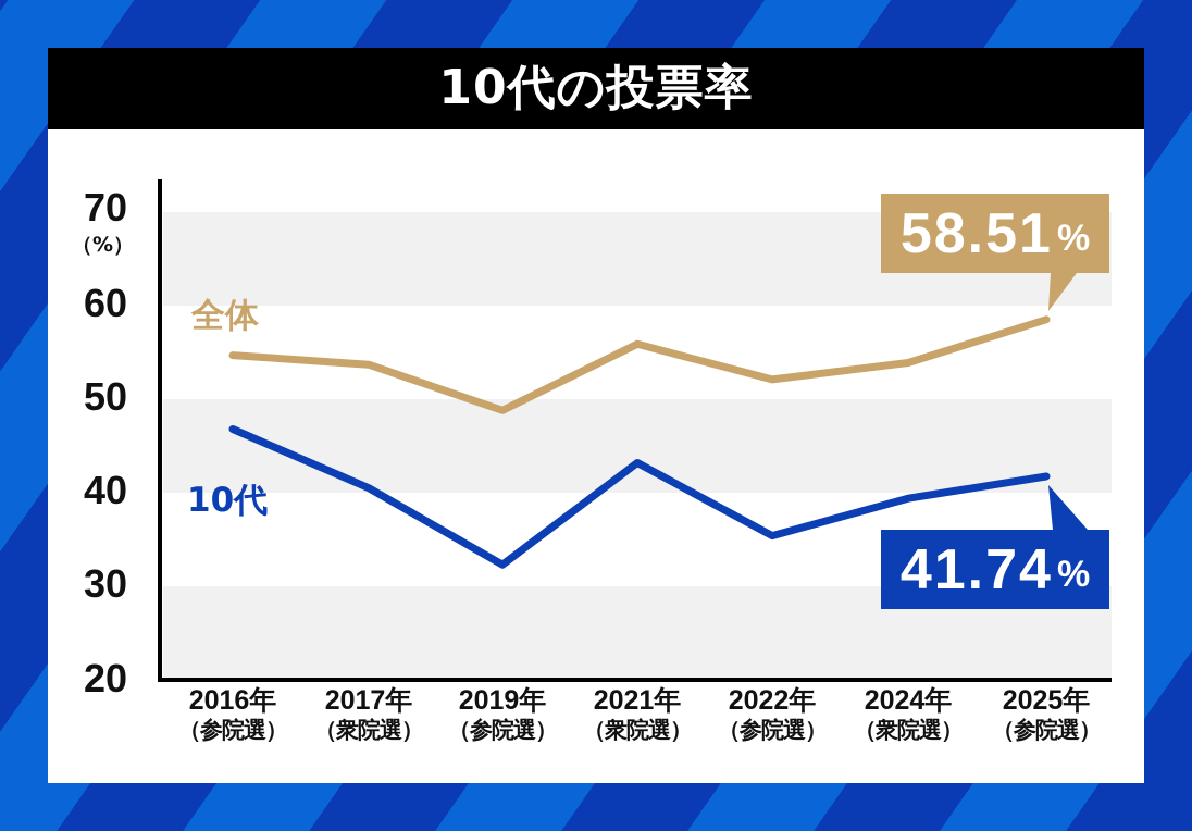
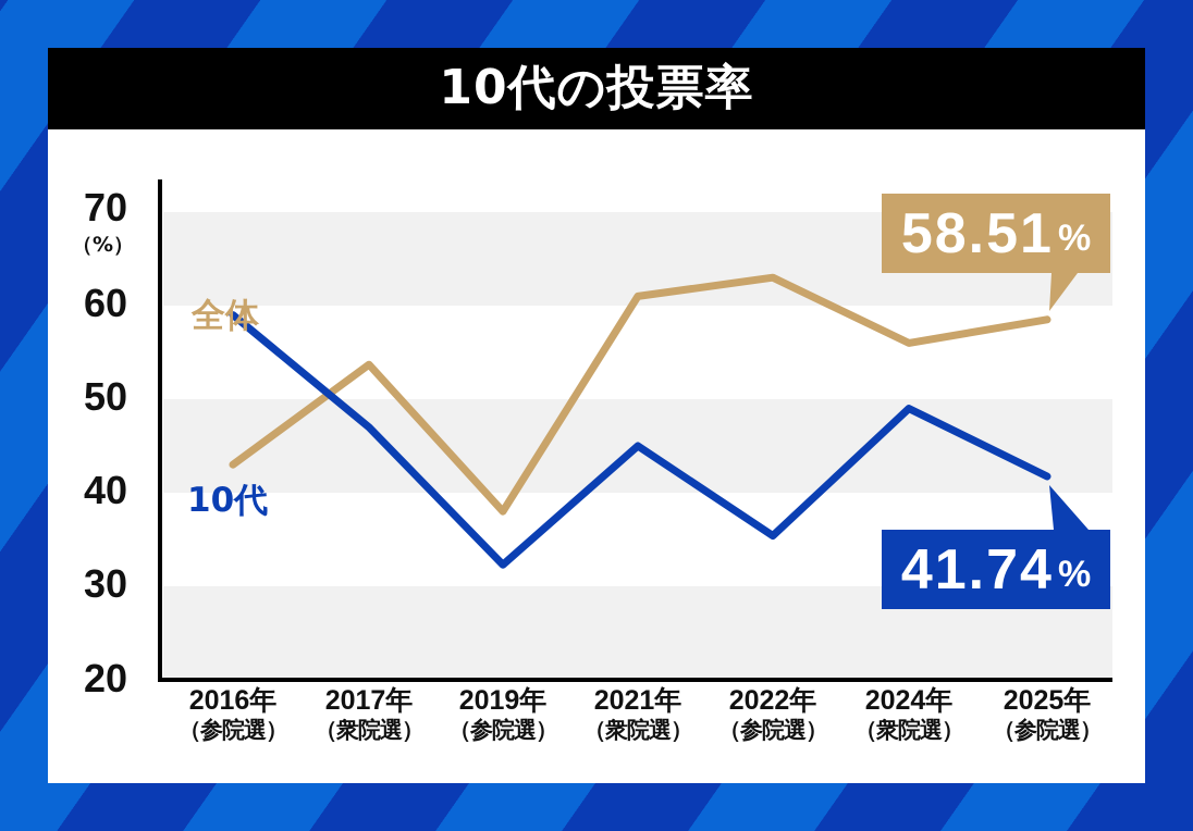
全体/2016年（参院選）: 55 -> 43
10代/2016年（参院選）: 47 -> 59
10代/2017年（衆院選）: 40 -> 47
全体/2019年（参院選）: 49 -> 38
全体/2021年（衆院選）: 56 -> 61
10代/2021年（衆院選）: 43 -> 45
全体/2022年（参院選）: 52 -> 63
全体/2024年（衆院選）: 54 -> 56
10代/2024年（衆院選）: 39 -> 49
